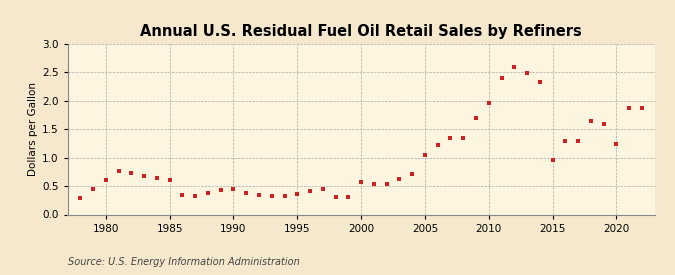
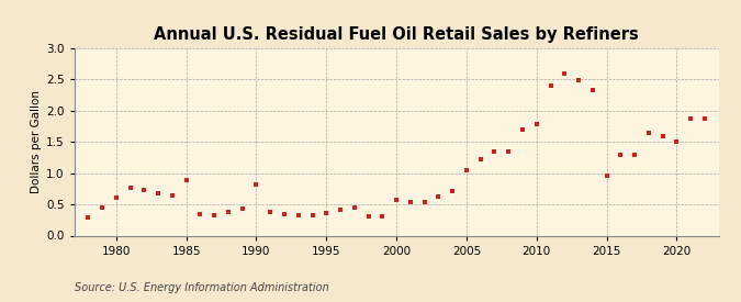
1985: 0.61 -> 0.88
1990: 0.44 -> 0.82
2010: 1.97 -> 1.78
2020: 1.24 -> 1.50
